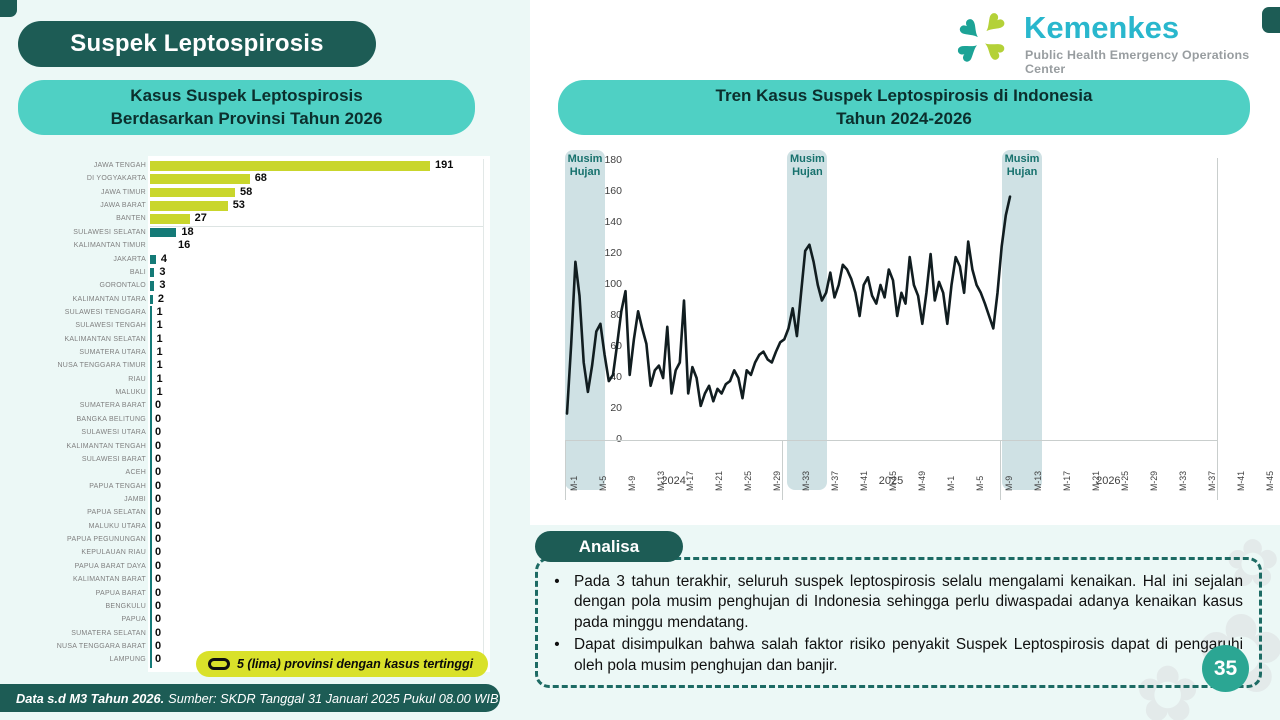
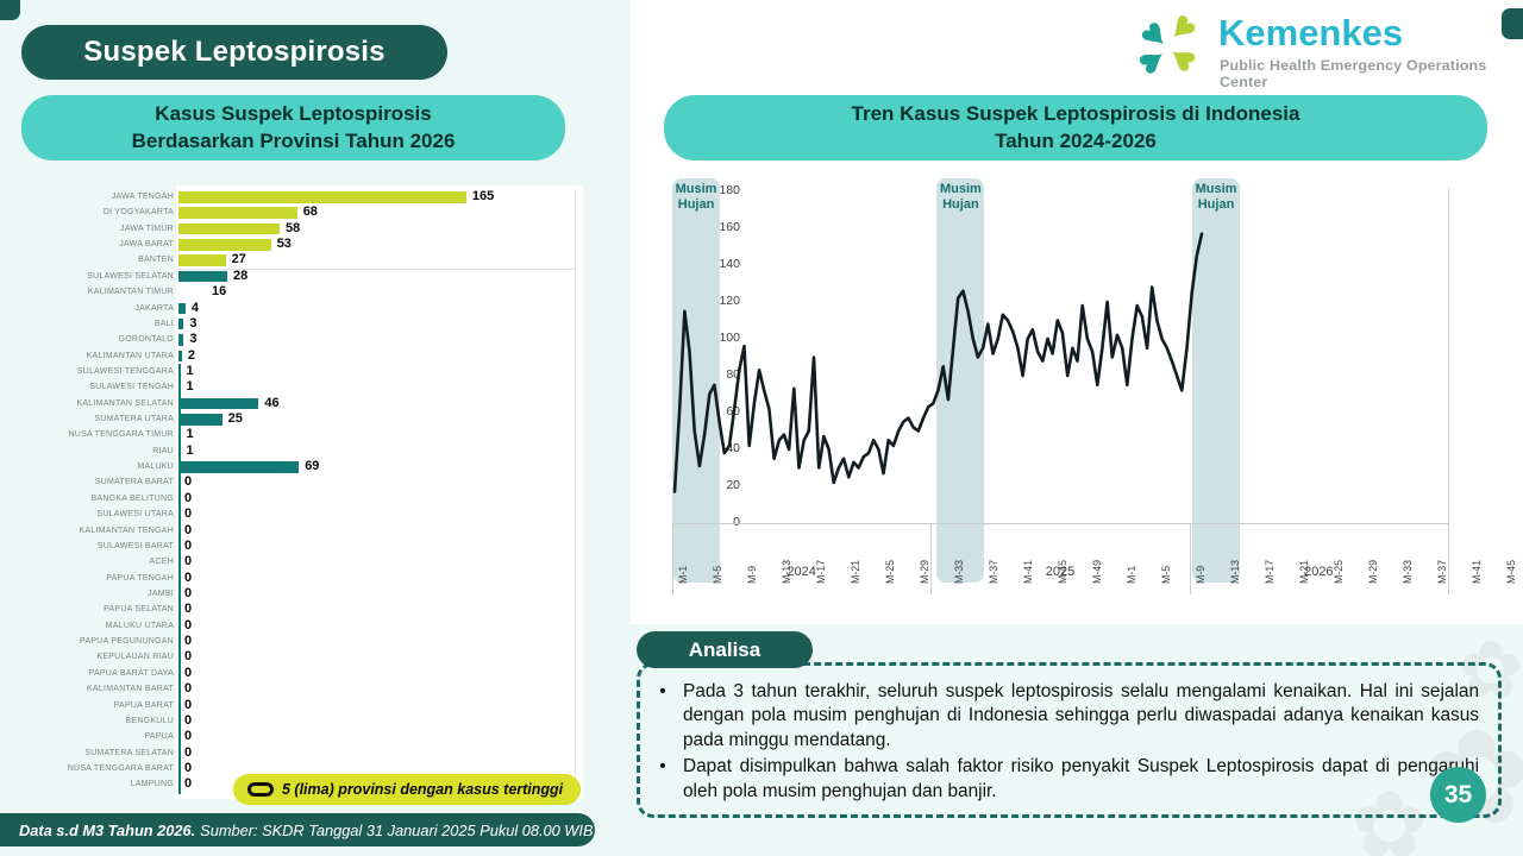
Kasus Suspek Leptospirosis Berdasarkan Provinsi Tahun 2026/JAWA TENGAH: 191 -> 165
Kasus Suspek Leptospirosis Berdasarkan Provinsi Tahun 2026/SULAWESI SELATAN: 18 -> 28
Kasus Suspek Leptospirosis Berdasarkan Provinsi Tahun 2026/KALIMANTAN SELATAN: 1 -> 46
Kasus Suspek Leptospirosis Berdasarkan Provinsi Tahun 2026/SUMATERA UTARA: 1 -> 25
Kasus Suspek Leptospirosis Berdasarkan Provinsi Tahun 2026/MALUKU: 1 -> 69
